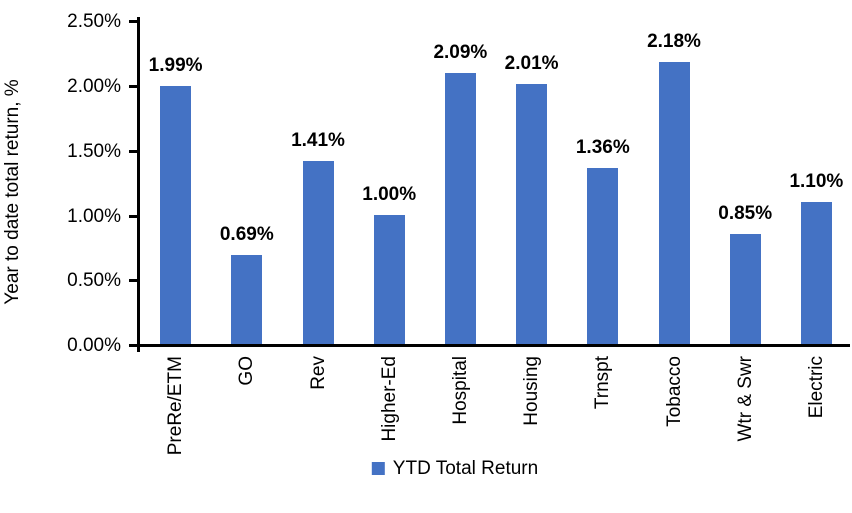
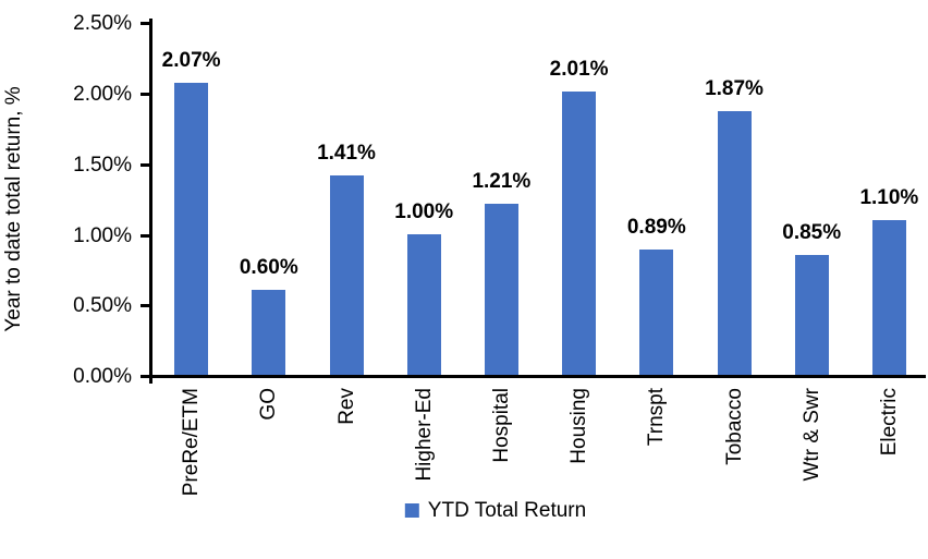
PreRe/ETM: 1.99% -> 2.07%
GO: 0.69% -> 0.60%
Hospital: 2.09% -> 1.21%
Trnspt: 1.36% -> 0.89%
Tobacco: 2.18% -> 1.87%
